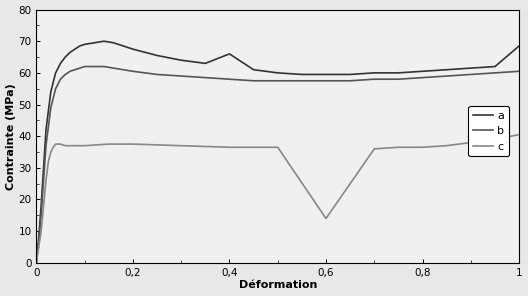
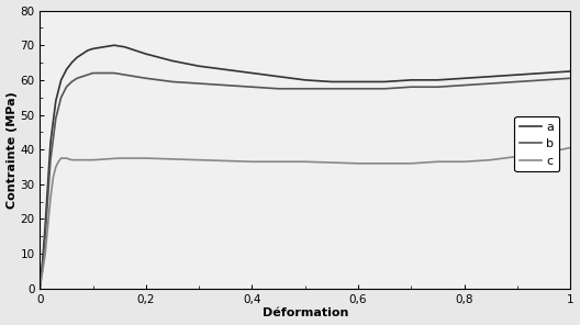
a/0,4: 66.0 -> 62.0
c/0,6: 14.0 -> 36.0
a/1: 68.5 -> 62.5
